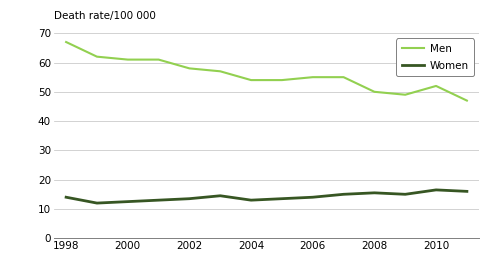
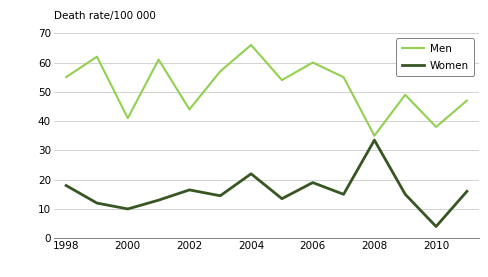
Men/1998: 67 -> 55
Women/1998: 14.0 -> 18.0
Men/2000: 61 -> 41
Women/2000: 12.5 -> 10.0
Men/2002: 58 -> 44
Women/2002: 13.5 -> 16.5
Men/2004: 54 -> 66
Women/2004: 13.0 -> 22.0
Men/2006: 55 -> 60
Women/2006: 14.0 -> 19.0
Men/2008: 50 -> 35
Women/2008: 15.5 -> 33.5
Men/2010: 52 -> 38
Women/2010: 16.5 -> 4.0
